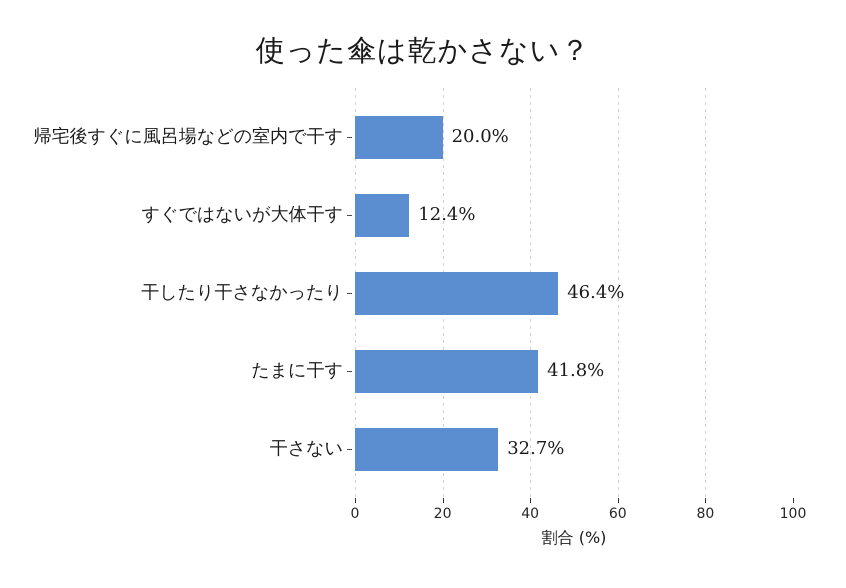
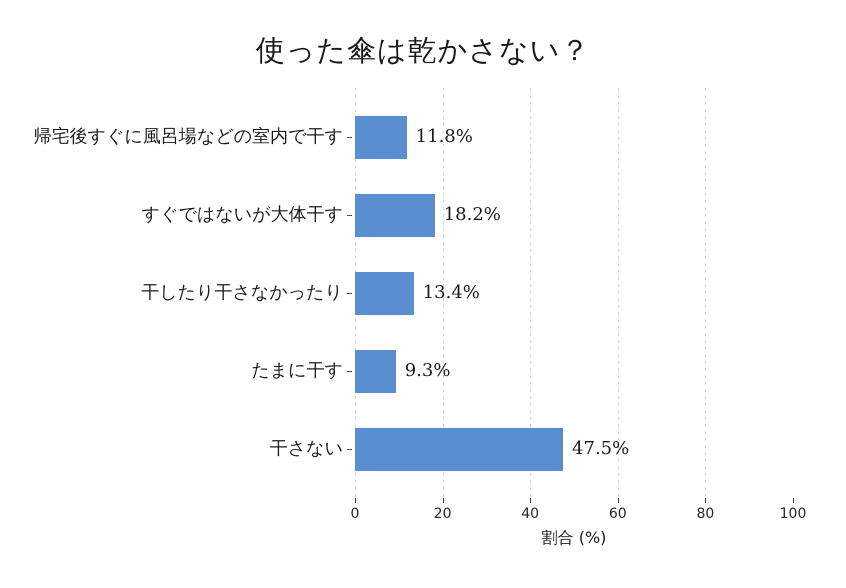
帰宅後すぐに風呂場などの室内で干す: 20.0% -> 11.8%
すぐではないが大体干す: 12.4% -> 18.2%
干したり干さなかったり: 46.4% -> 13.4%
たまに干す: 41.8% -> 9.3%
干さない: 32.7% -> 47.5%
